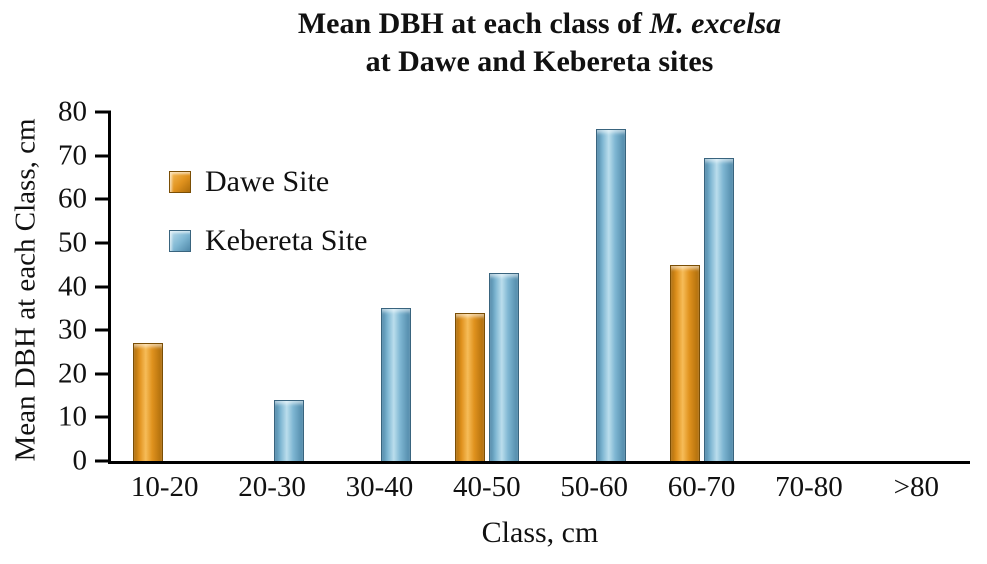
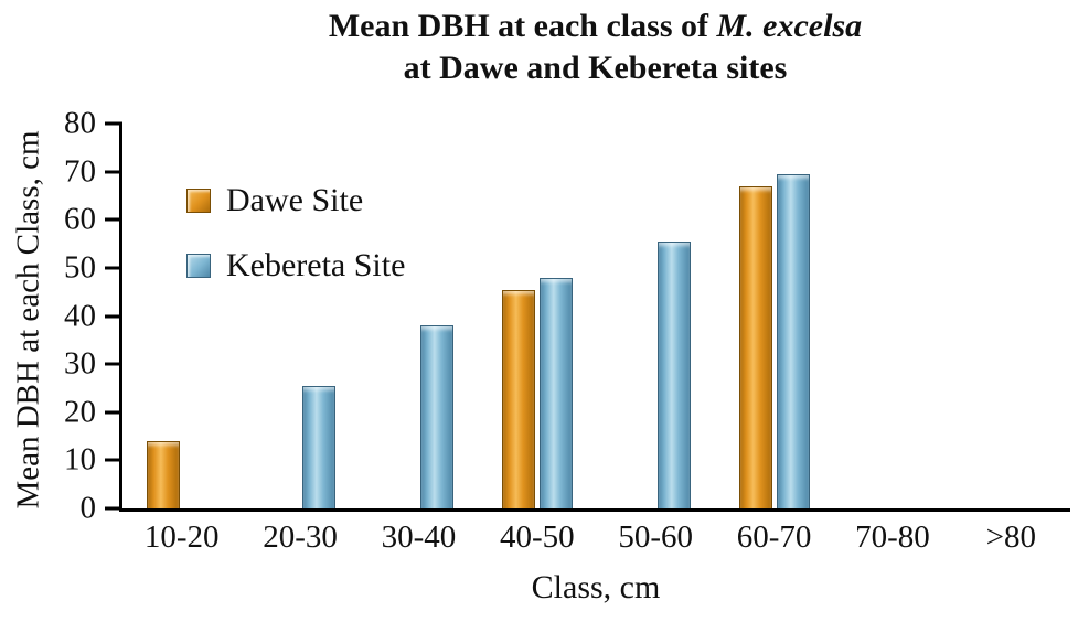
Dawe Site/10-20: 27 -> 14
Kebereta Site/20-30: 14 -> 26
Kebereta Site/30-40: 35 -> 38
Dawe Site/40-50: 34 -> 46
Kebereta Site/40-50: 43 -> 48
Kebereta Site/50-60: 76 -> 56
Dawe Site/60-70: 45 -> 67
